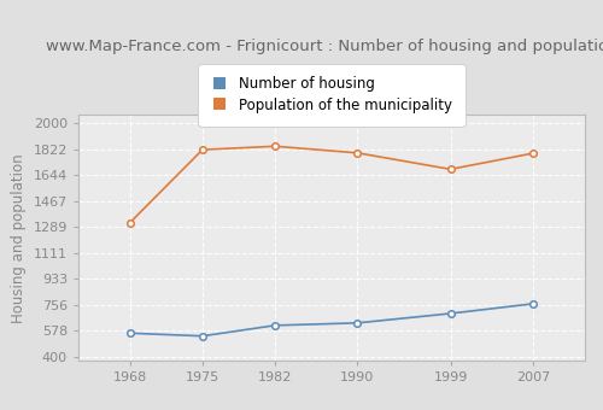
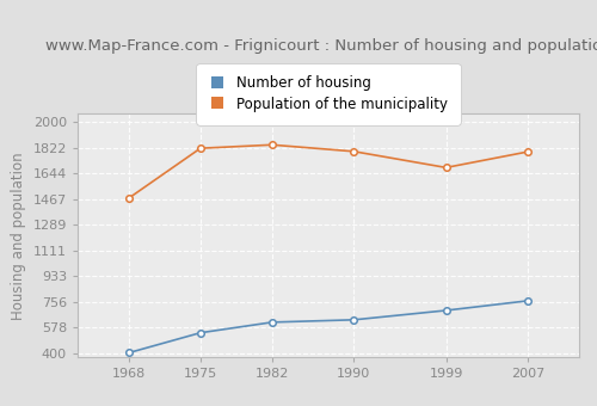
Number of housing/1968: 560 -> 400
Population of the municipality/1968: 1320 -> 1470
